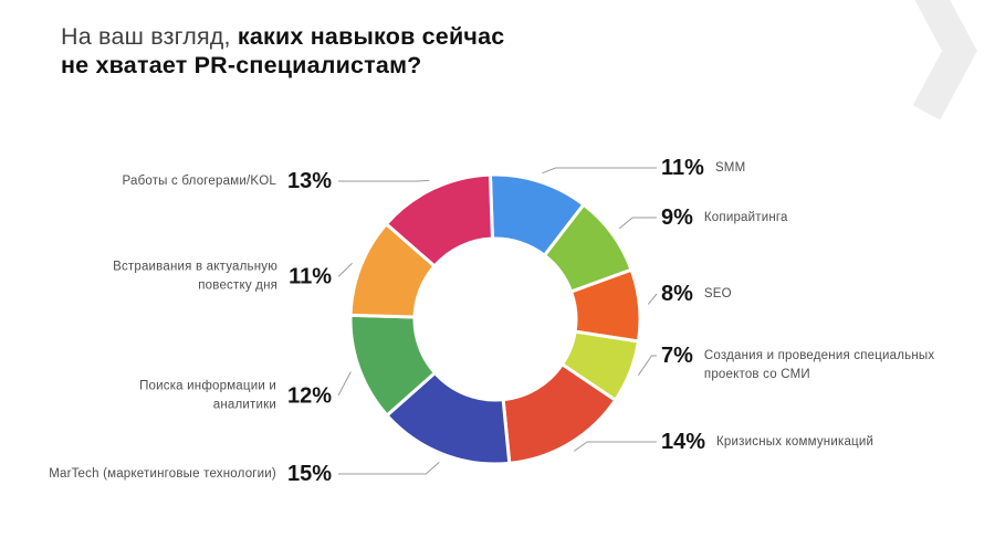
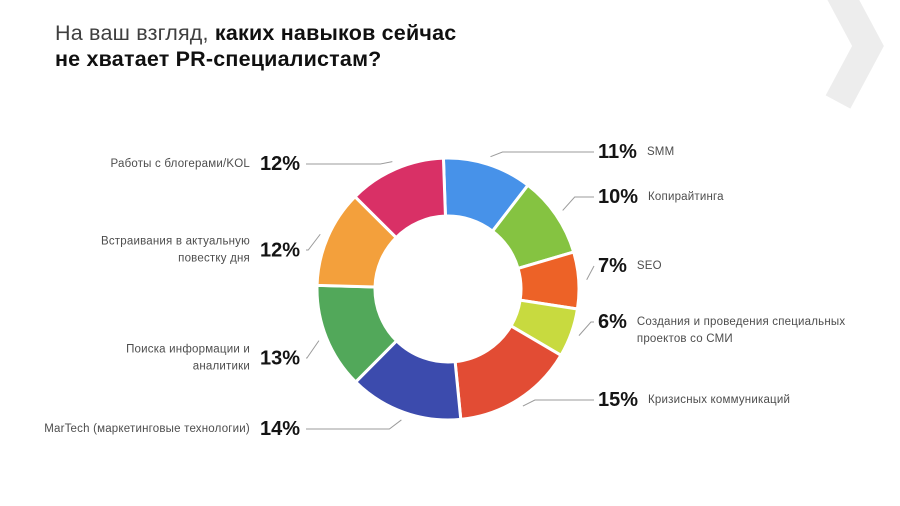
Копирайтинга: 9% -> 10%
SEO: 8% -> 7%
Создания и проведения специальных проектов со СМИ: 7% -> 6%
Кризисных коммуникаций: 14% -> 15%
MarTech (маркетинговые технологии): 15% -> 14%
Поиска информации и аналитики: 12% -> 13%
Встраивания в актуальную повестку дня: 11% -> 12%
Работы с блогерами/KOL: 13% -> 12%
